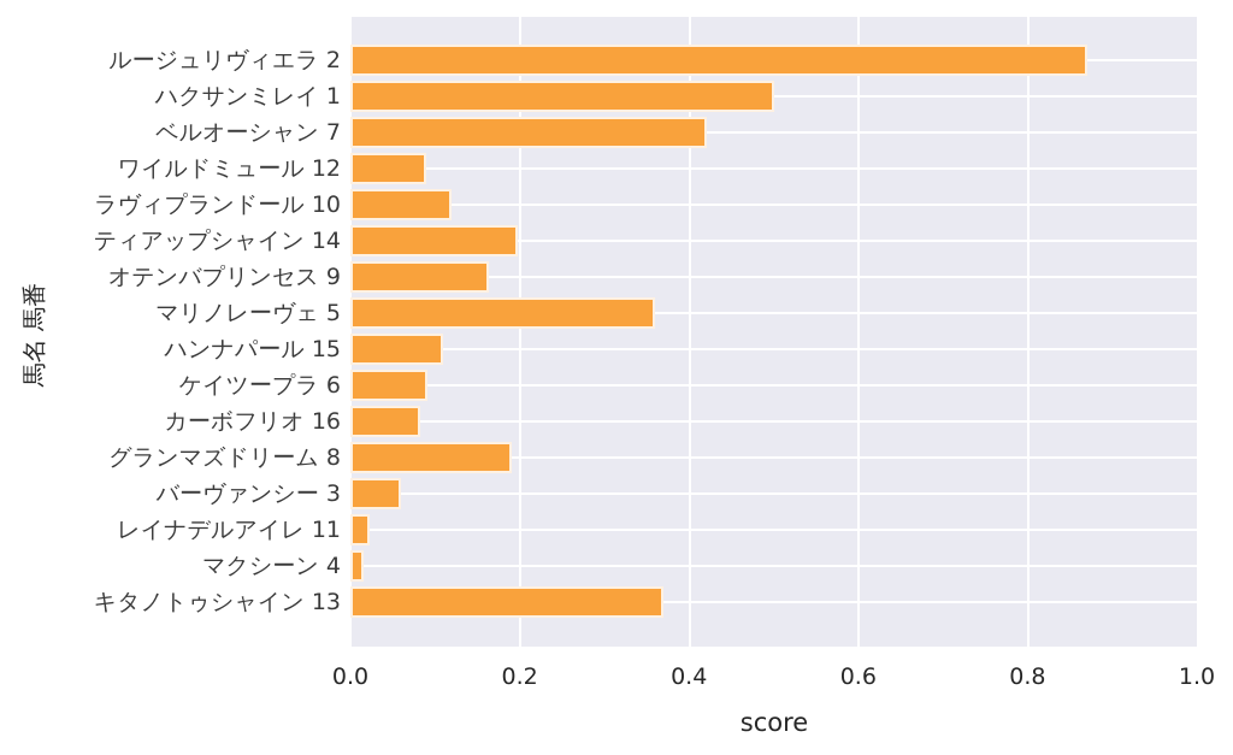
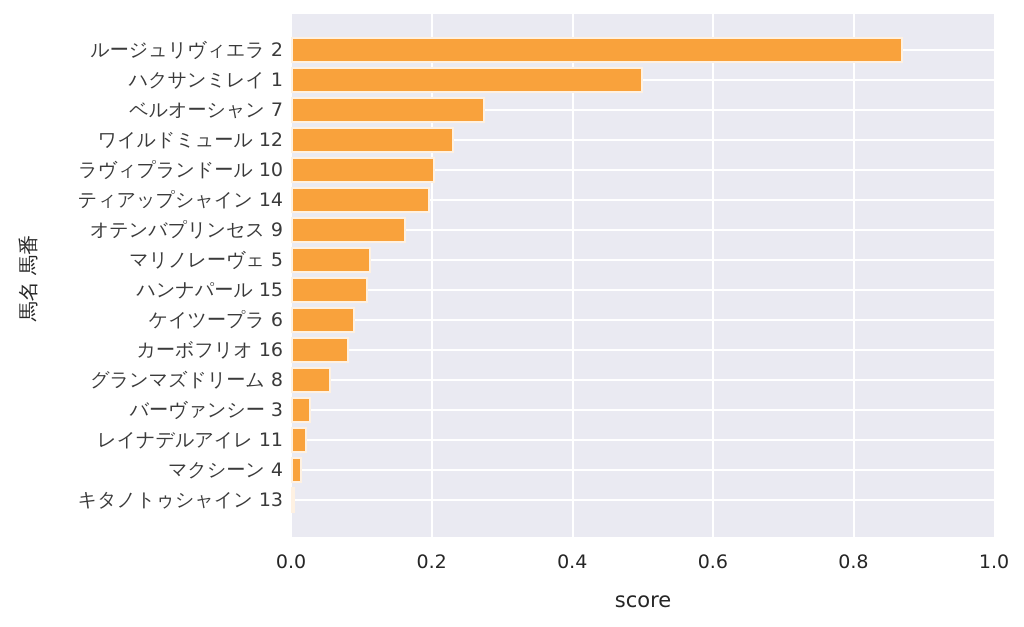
ベルオーシャン 7: 0.42 -> 0.28
ワイルドミュール 12: 0.09 -> 0.23
ラヴィプランドール 10: 0.12 -> 0.20
マリノレーヴェ 5: 0.36 -> 0.11
グランマズドリーム 8: 0.19 -> 0.06
バーヴァンシー 3: 0.06 -> 0.03
キタノトゥシャイン 13: 0.37 -> 0.01
